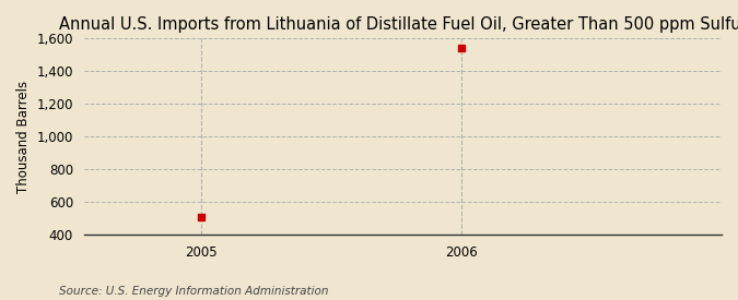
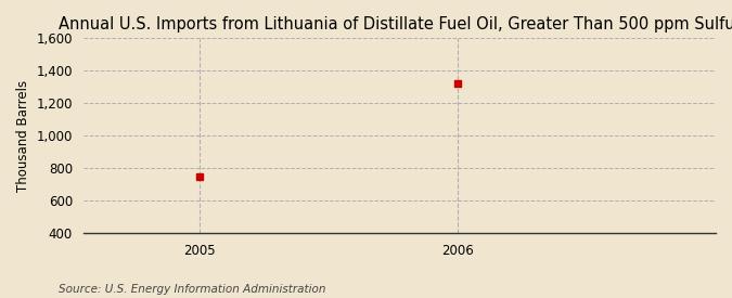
2005: 510 -> 750
2006: 1,540 -> 1,320
